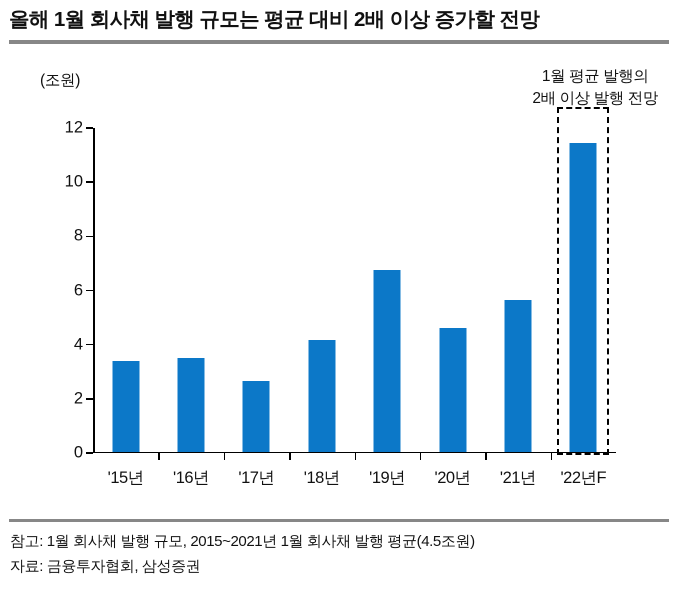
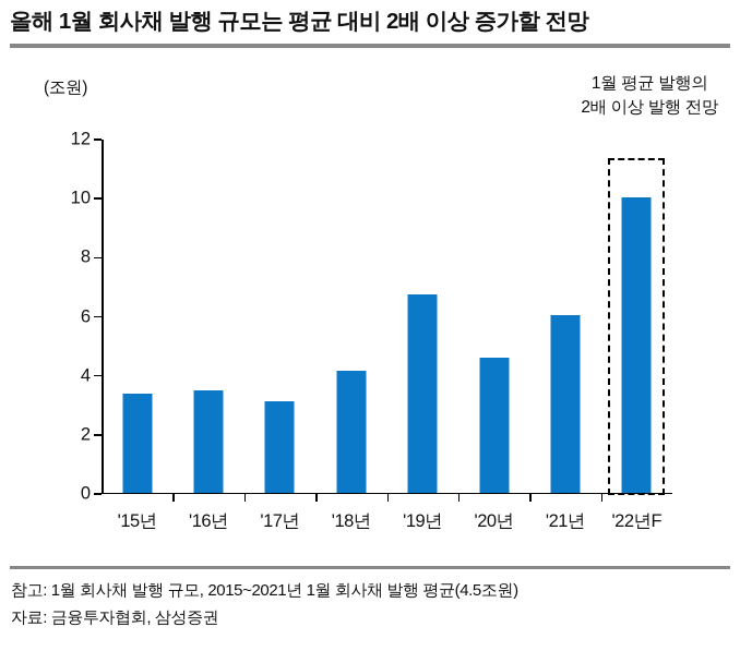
'17년: 2.6 -> 3.1
'21년: 5.6 -> 6.0
'22년F: 11.4 -> 10.0
